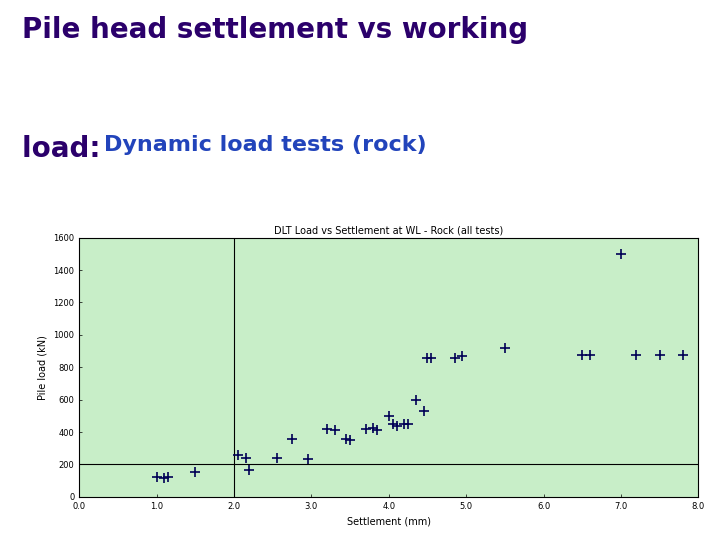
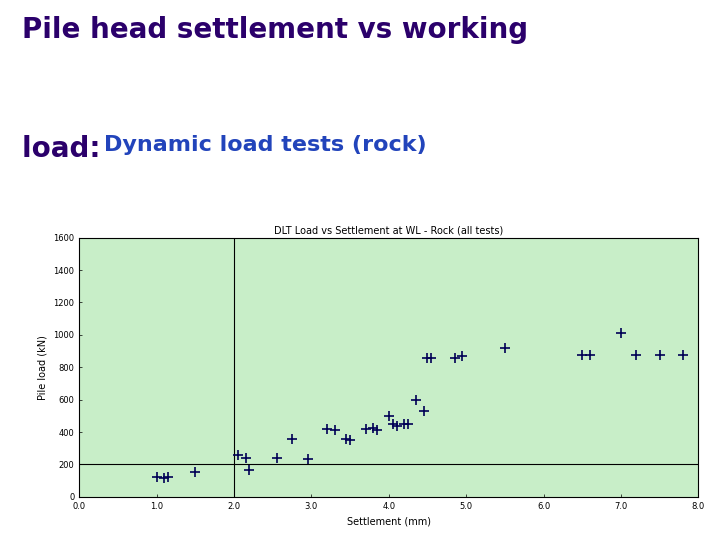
7.0: 1500 -> 1010
